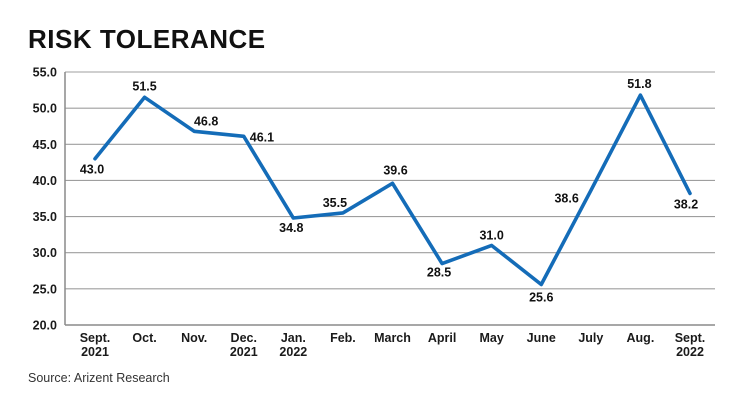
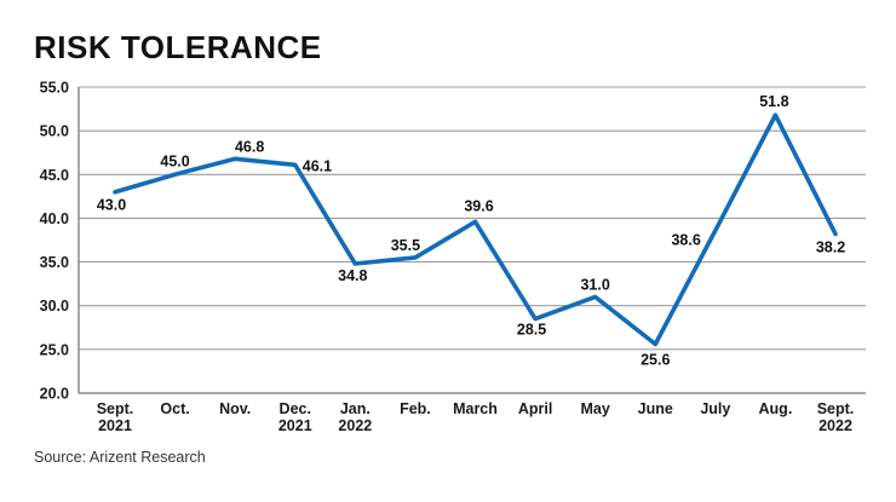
Oct.: 51.5 -> 45.0
